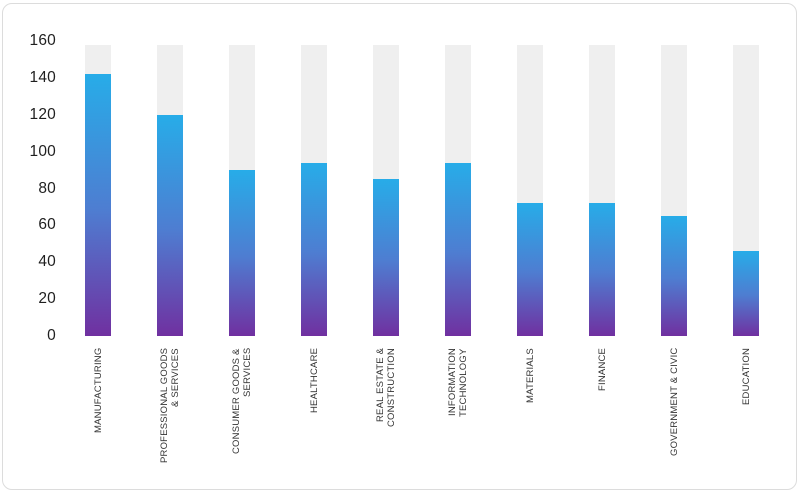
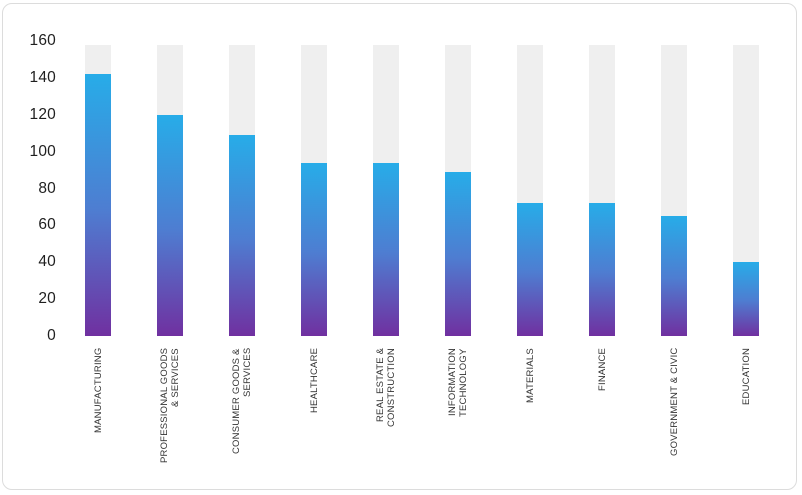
CONSUMER GOODS & SERVICES: 90 -> 109
REAL ESTATE & CONSTRUCTION: 85 -> 94
INFORMATION TECHNOLOGY: 94 -> 89
EDUCATION: 46 -> 40
